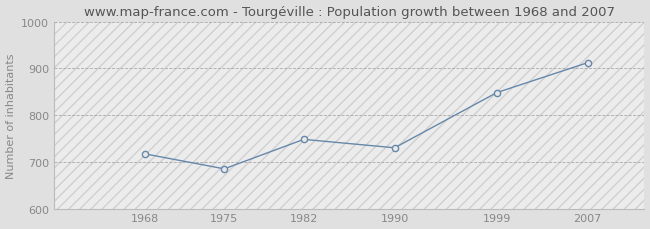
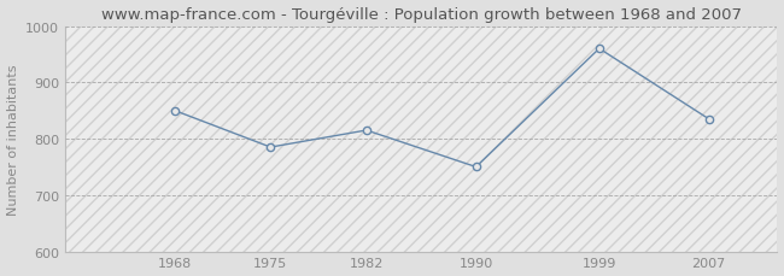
1968: 717 -> 850
1975: 685 -> 785
1982: 748 -> 815
1990: 730 -> 750
1999: 848 -> 960
2007: 912 -> 835
